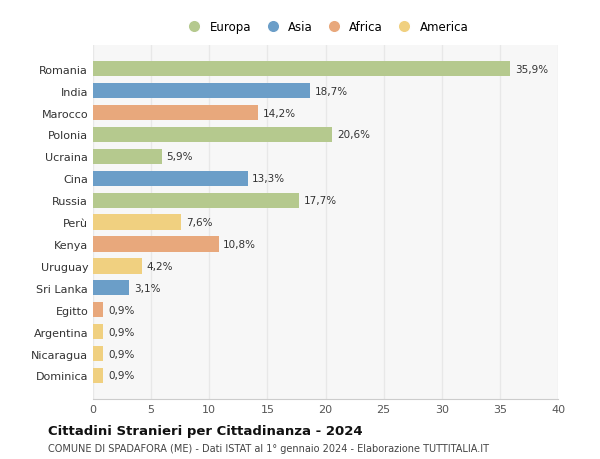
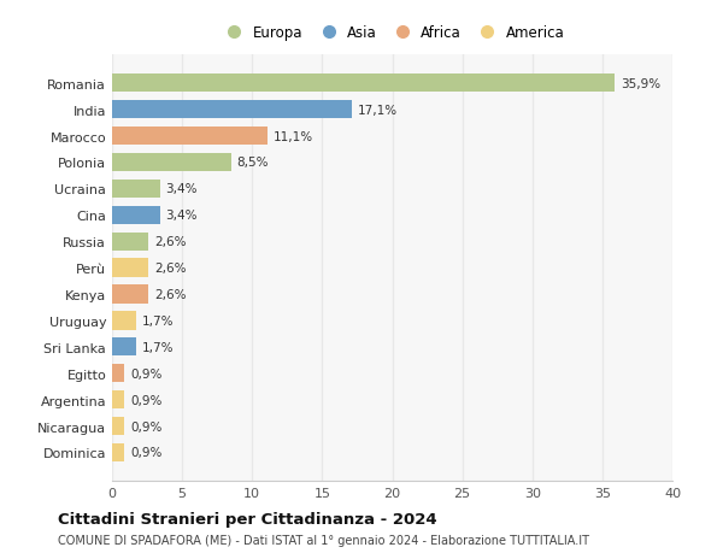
India: 18,7% -> 17,1%
Marocco: 14,2% -> 11,1%
Polonia: 20,6% -> 8,5%
Ucraina: 5,9% -> 3,4%
Cina: 13,3% -> 3,4%
Russia: 17,7% -> 2,6%
Perù: 7,6% -> 2,6%
Kenya: 10,8% -> 2,6%
Uruguay: 4,2% -> 1,7%
Sri Lanka: 3,1% -> 1,7%
